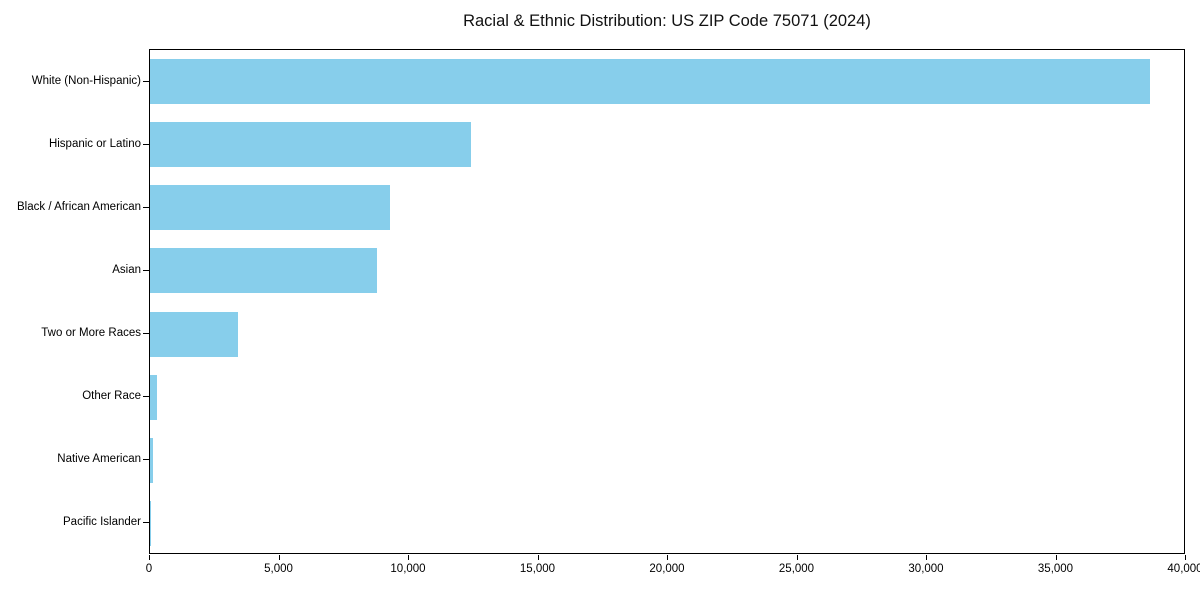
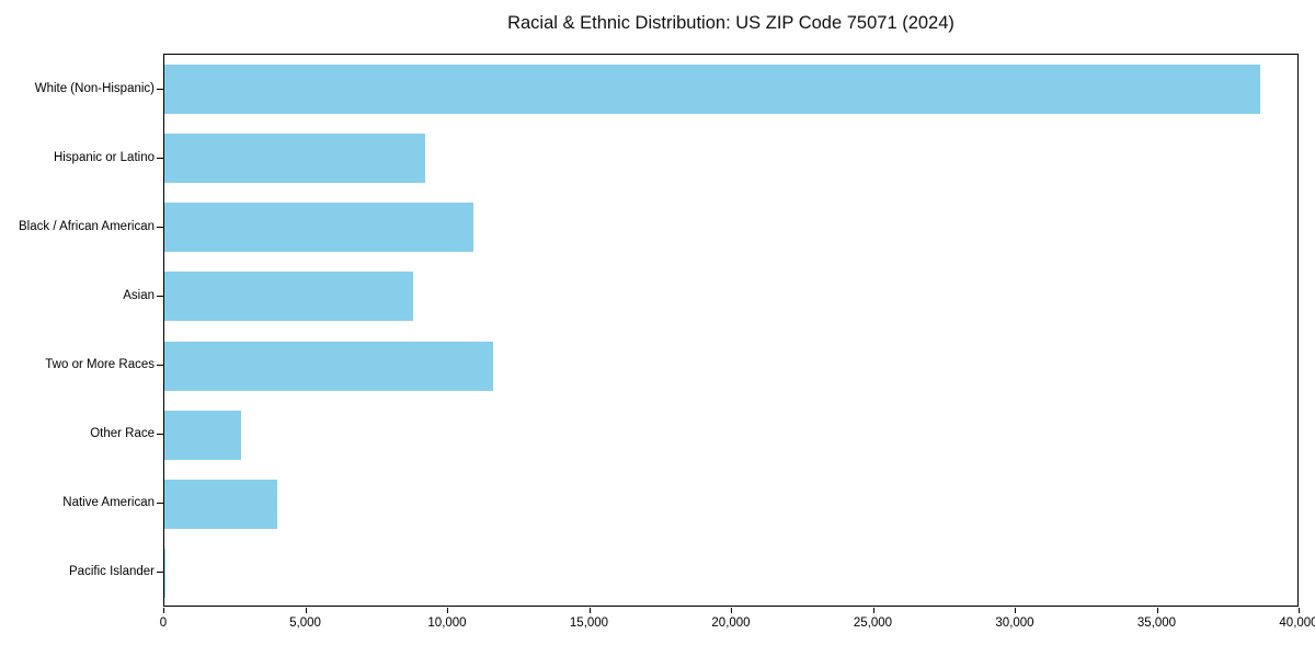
Hispanic or Latino: 12400 -> 9200
Black / African American: 9300 -> 10900
Two or More Races: 3400 -> 11600
Other Race: 300 -> 2700
Native American: 100 -> 4000
